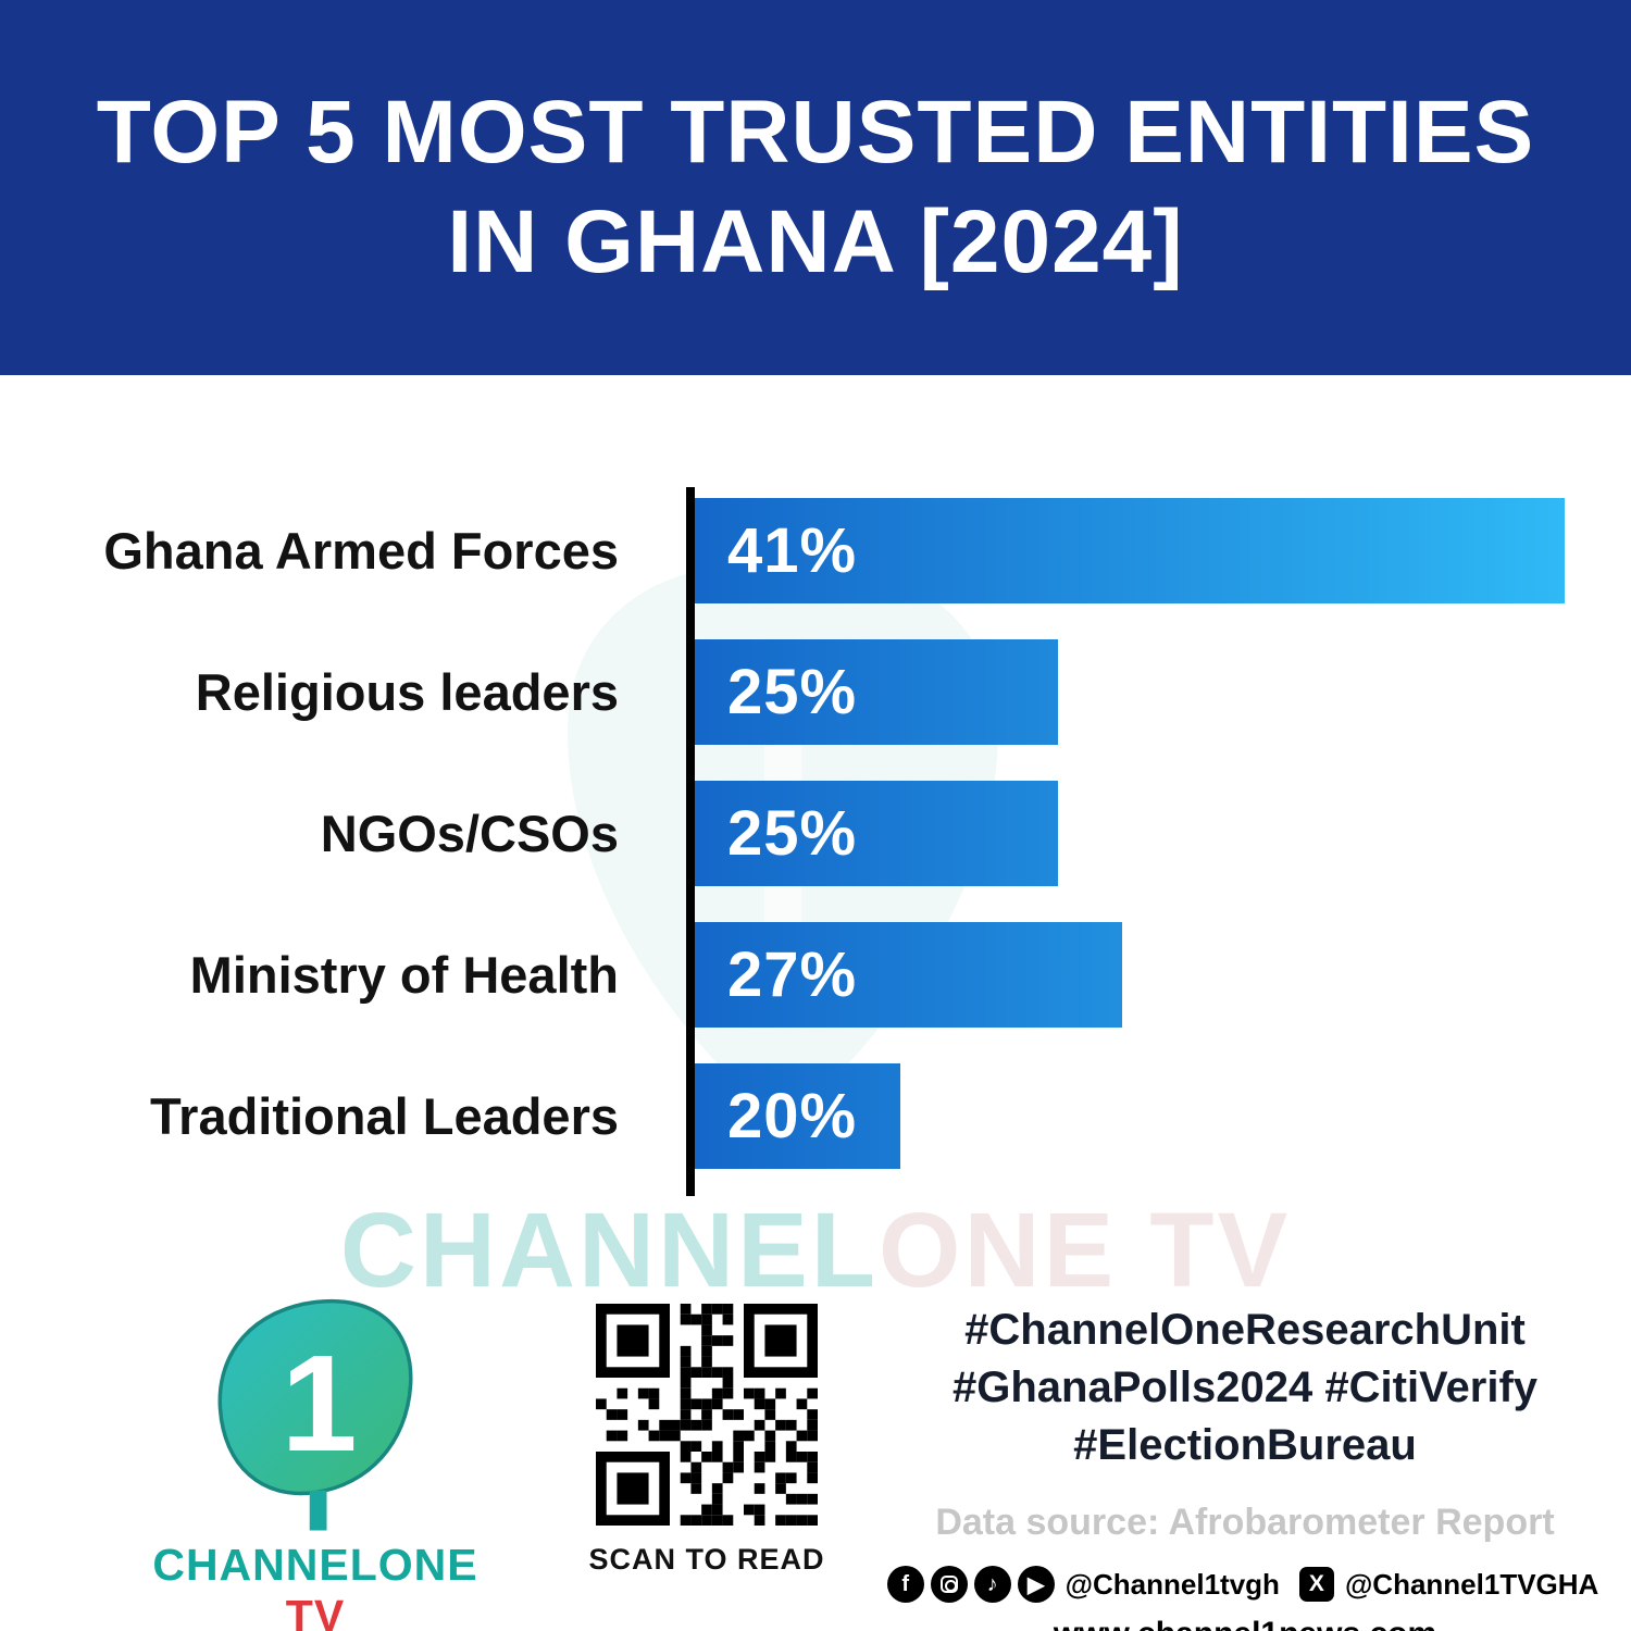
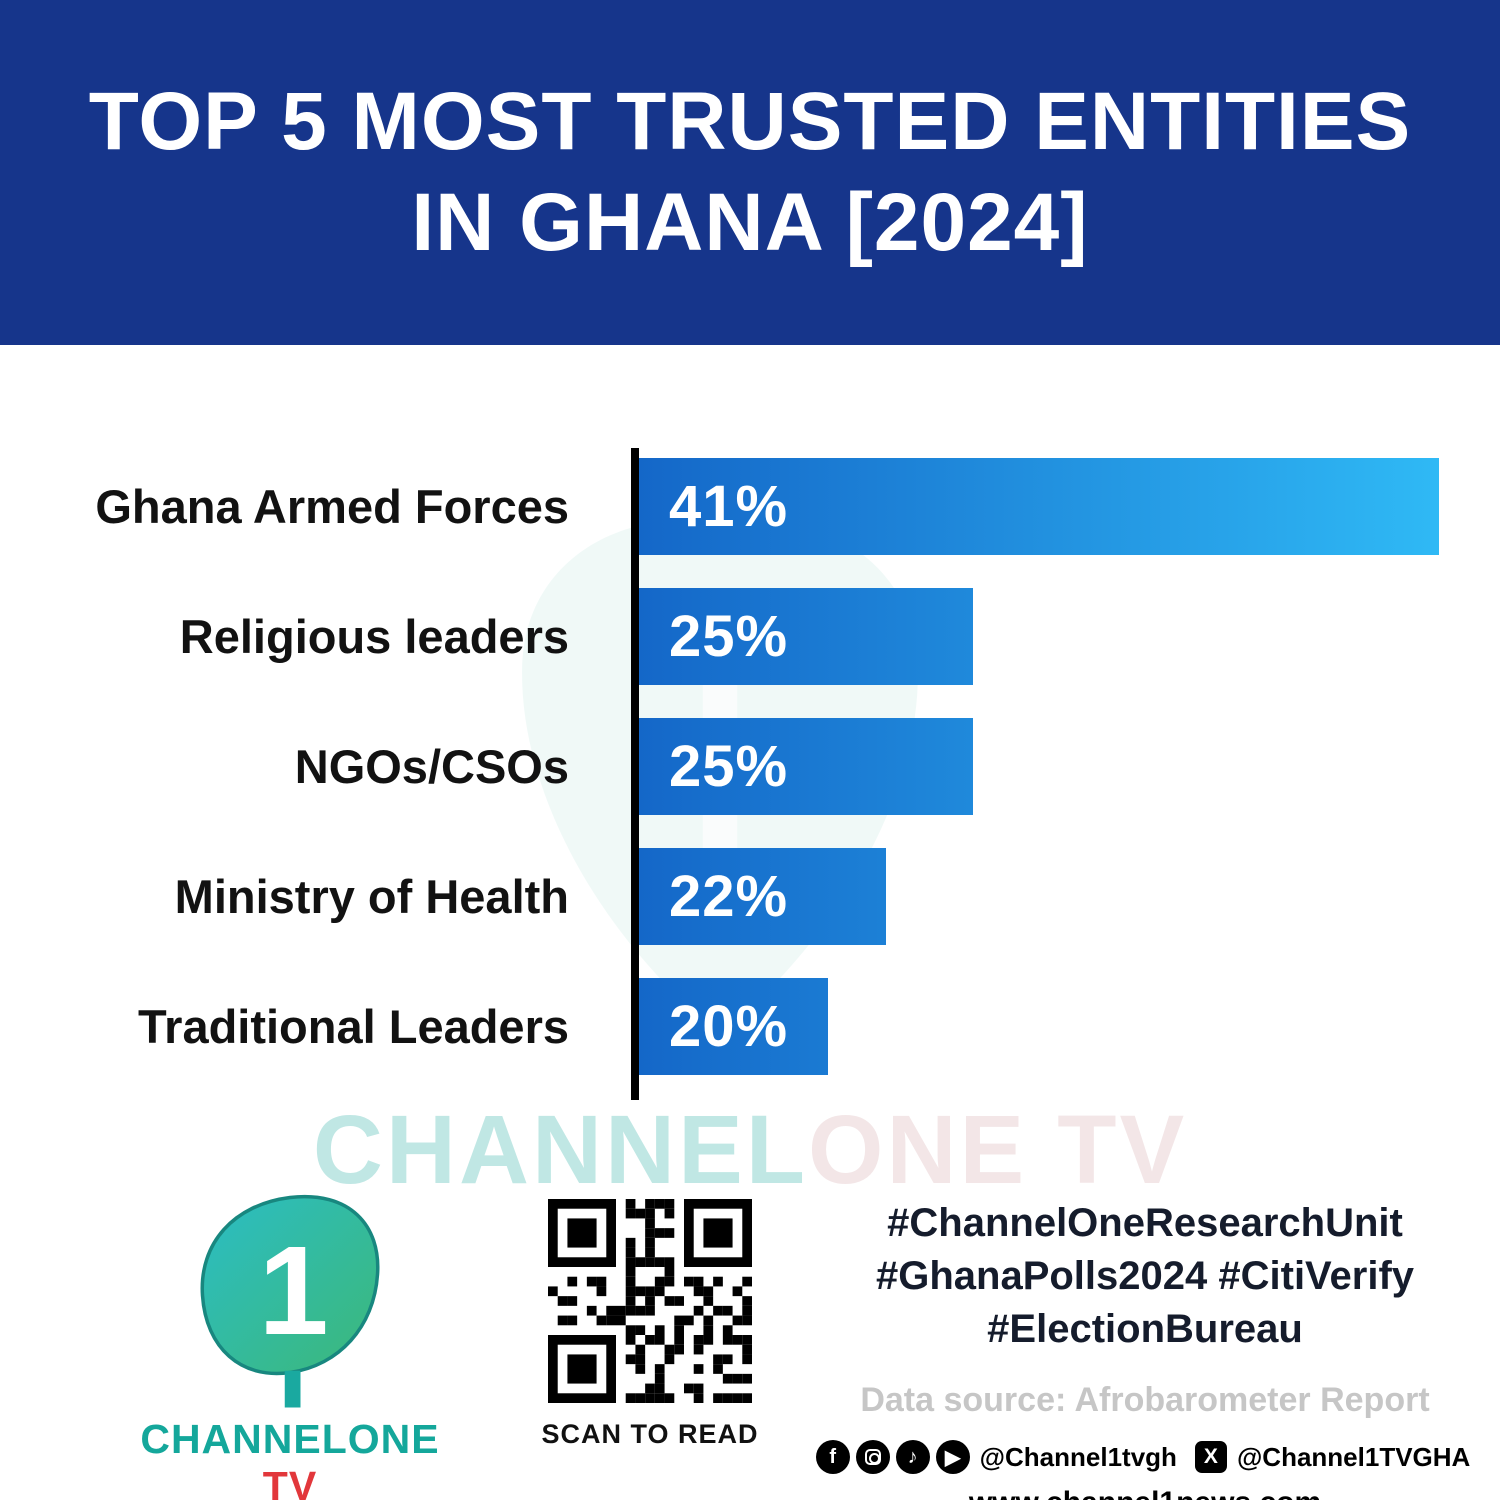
Ministry of Health: 27% -> 22%
